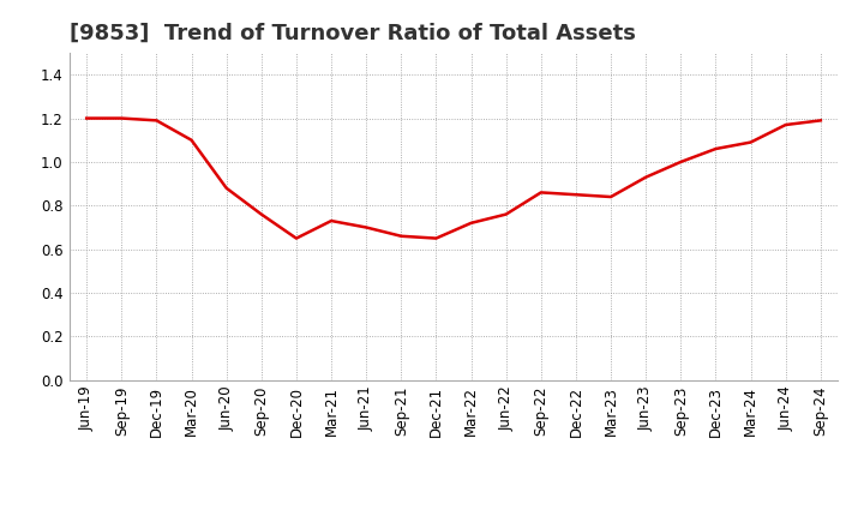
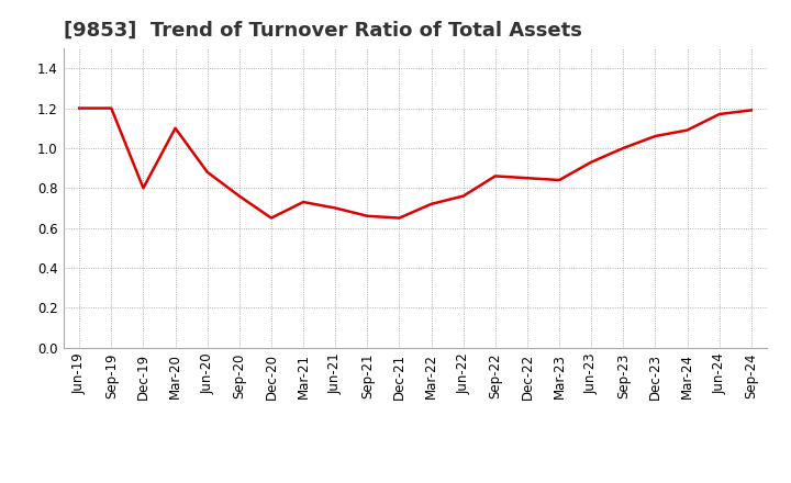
Dec-19: 1.19 -> 0.80
